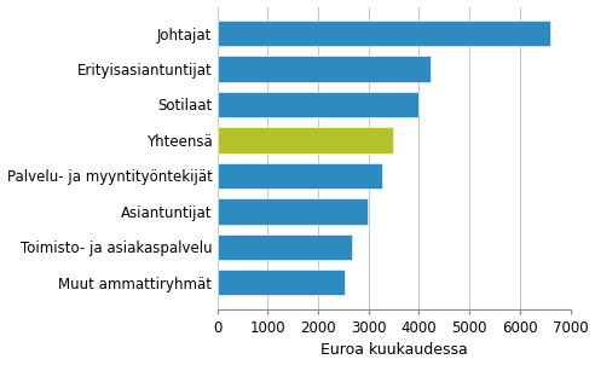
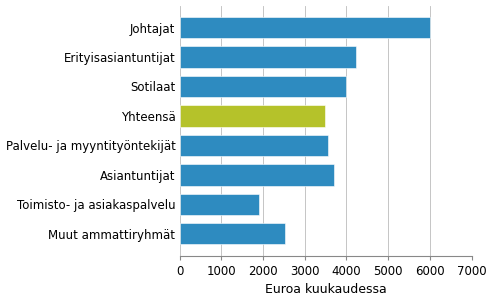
Johtajat: 6600 -> 6000
Palvelu- ja myyntityöntekijät: 3280 -> 3550
Asiantuntijat: 2980 -> 3700
Toimisto- ja asiakaspalvelu: 2660 -> 1900
